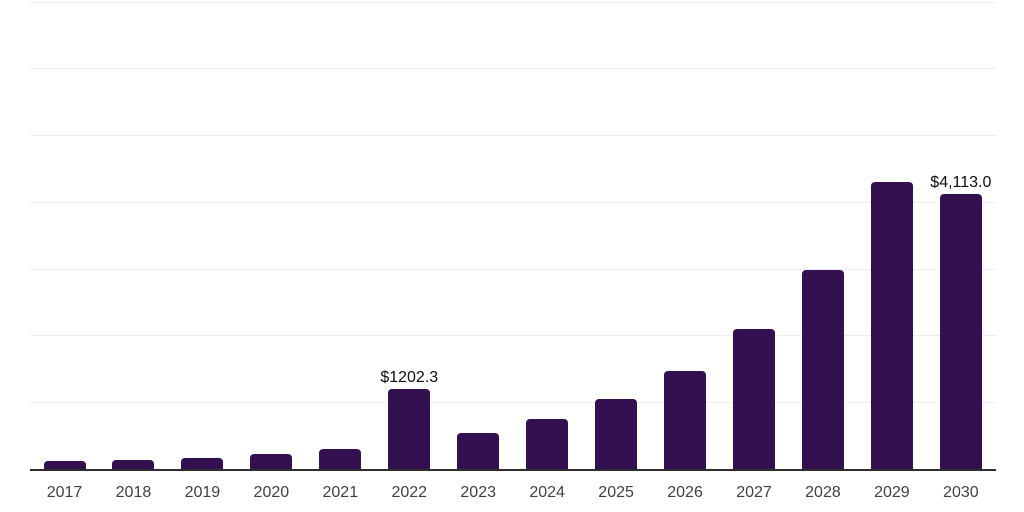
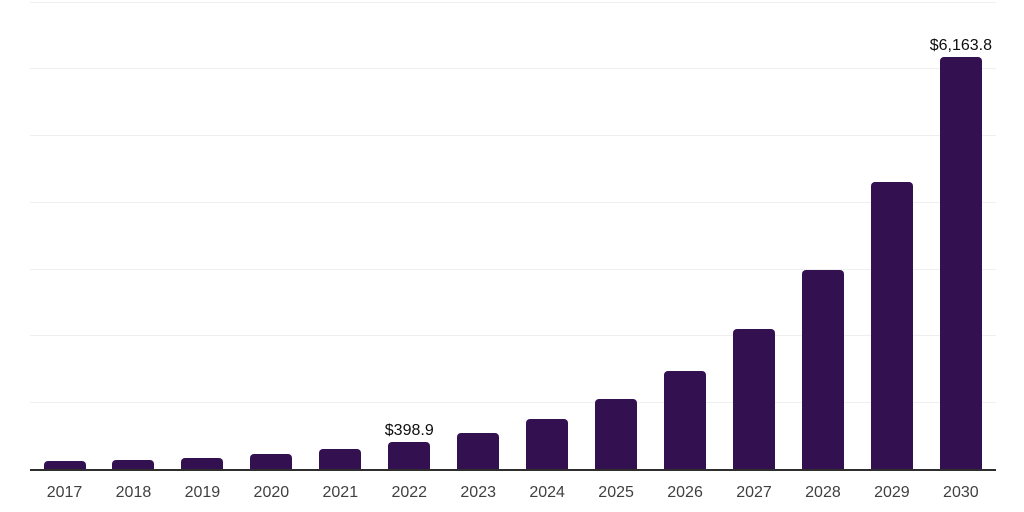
2022: $1202.3 -> $398.9
2030: $4,113.0 -> $6,163.8
